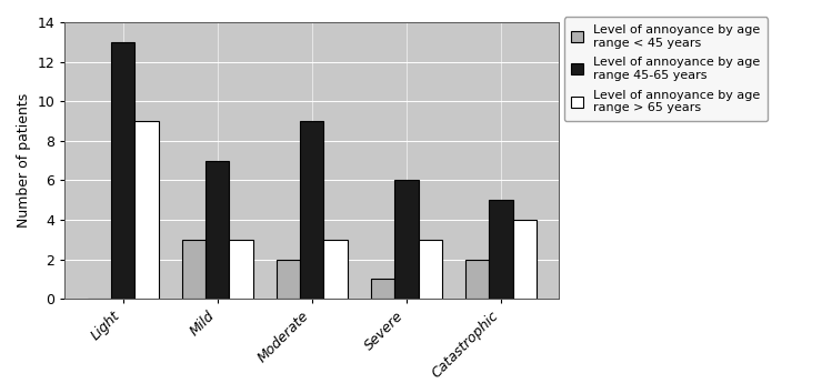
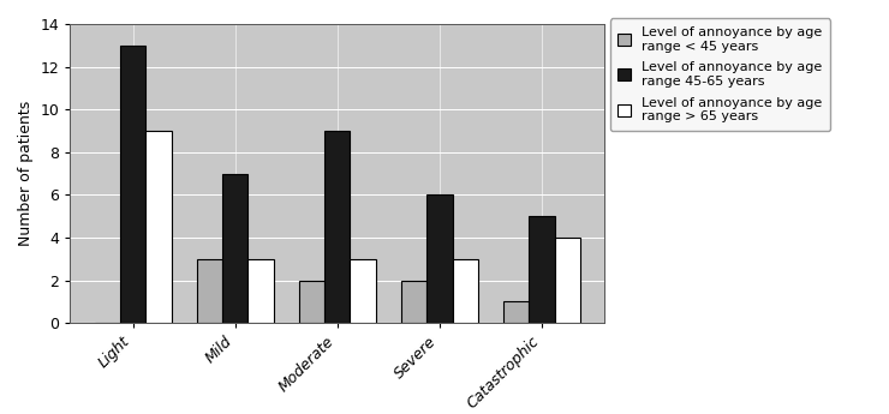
Level of annoyance by age range < 45 years/Severe: 1 -> 2
Level of annoyance by age range < 45 years/Catastrophic: 2 -> 1
